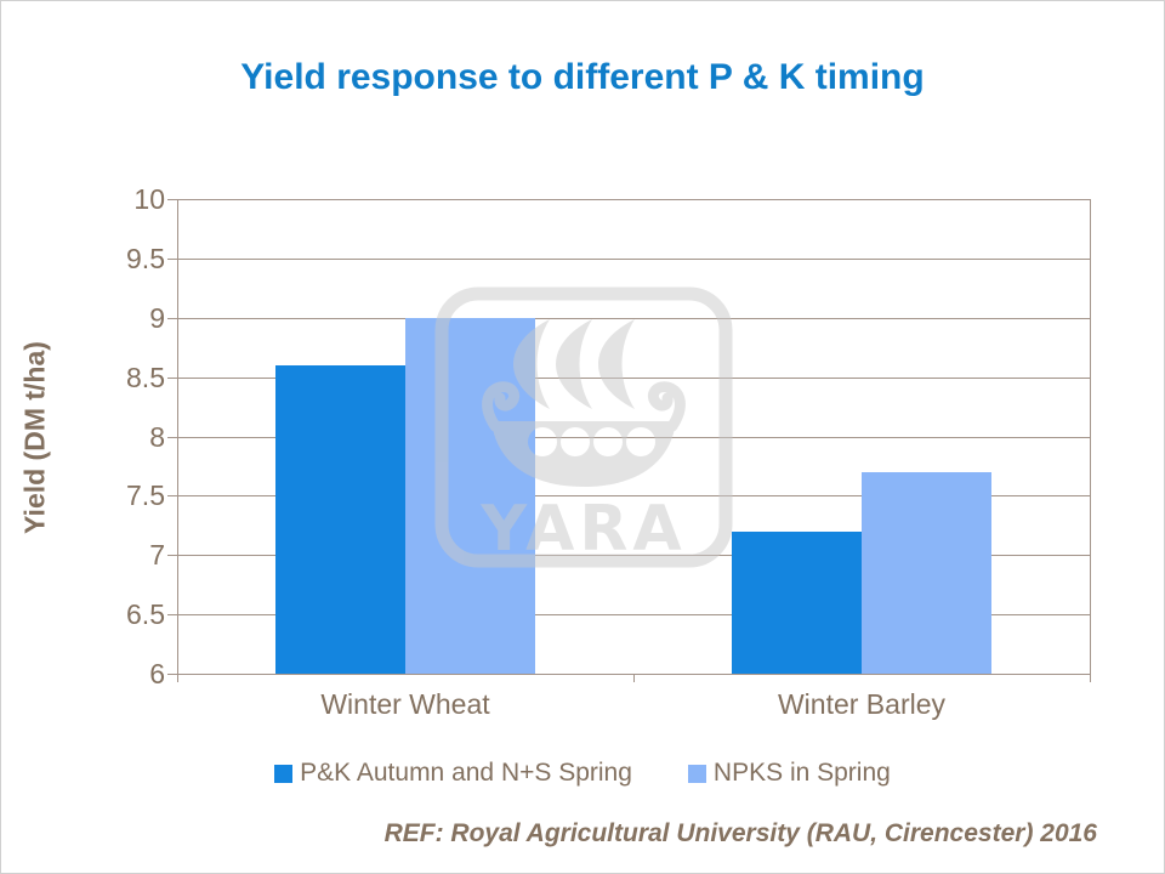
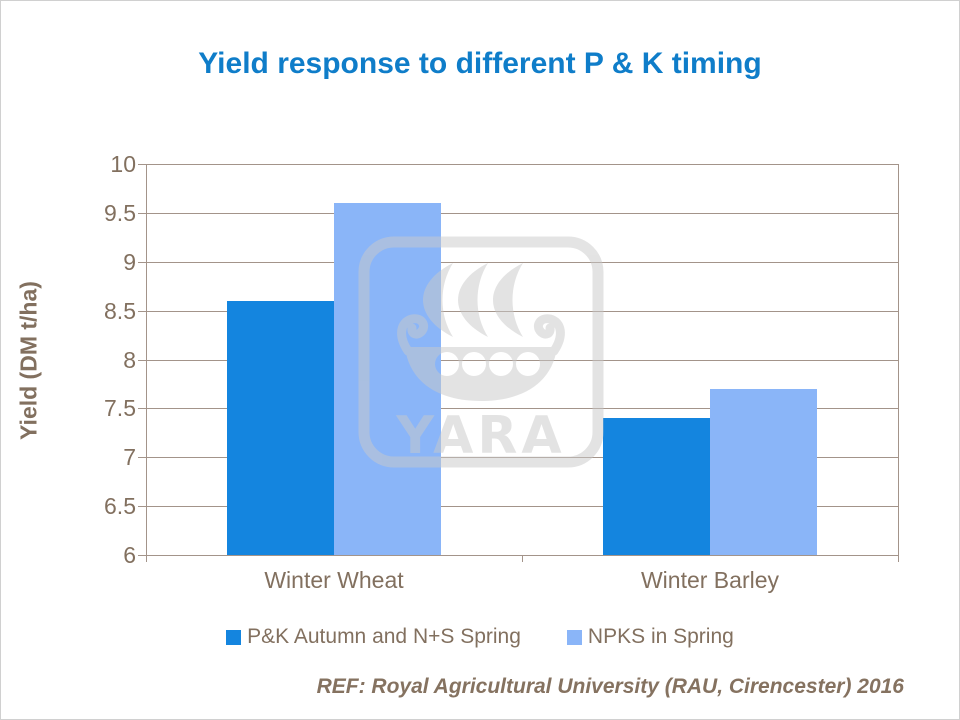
NPKS in Spring/Winter Wheat: 9.0 -> 9.6
P&K Autumn and N+S Spring/Winter Barley: 7.2 -> 7.4
